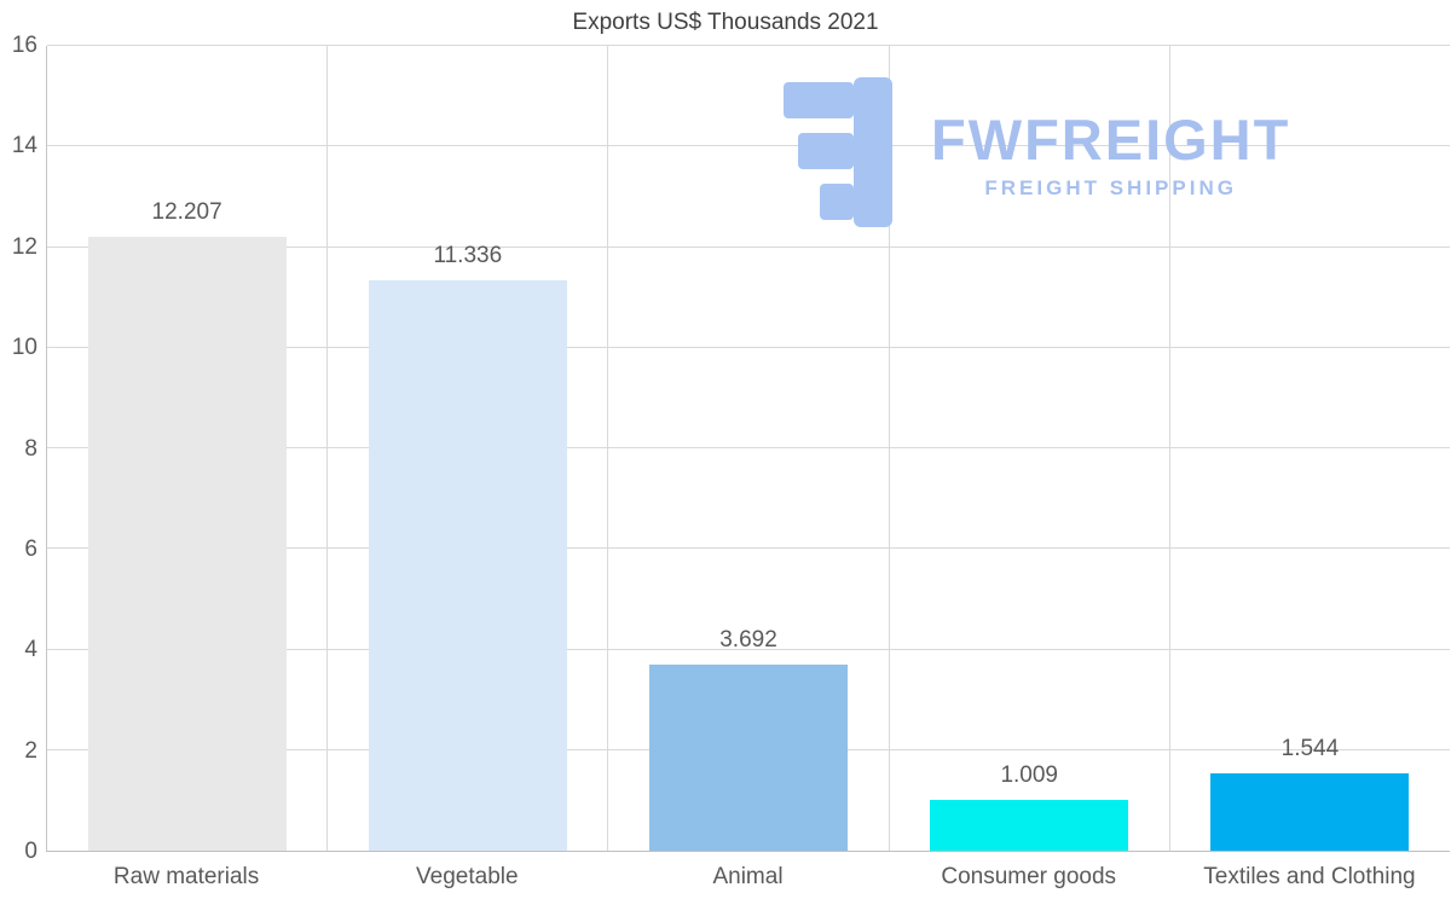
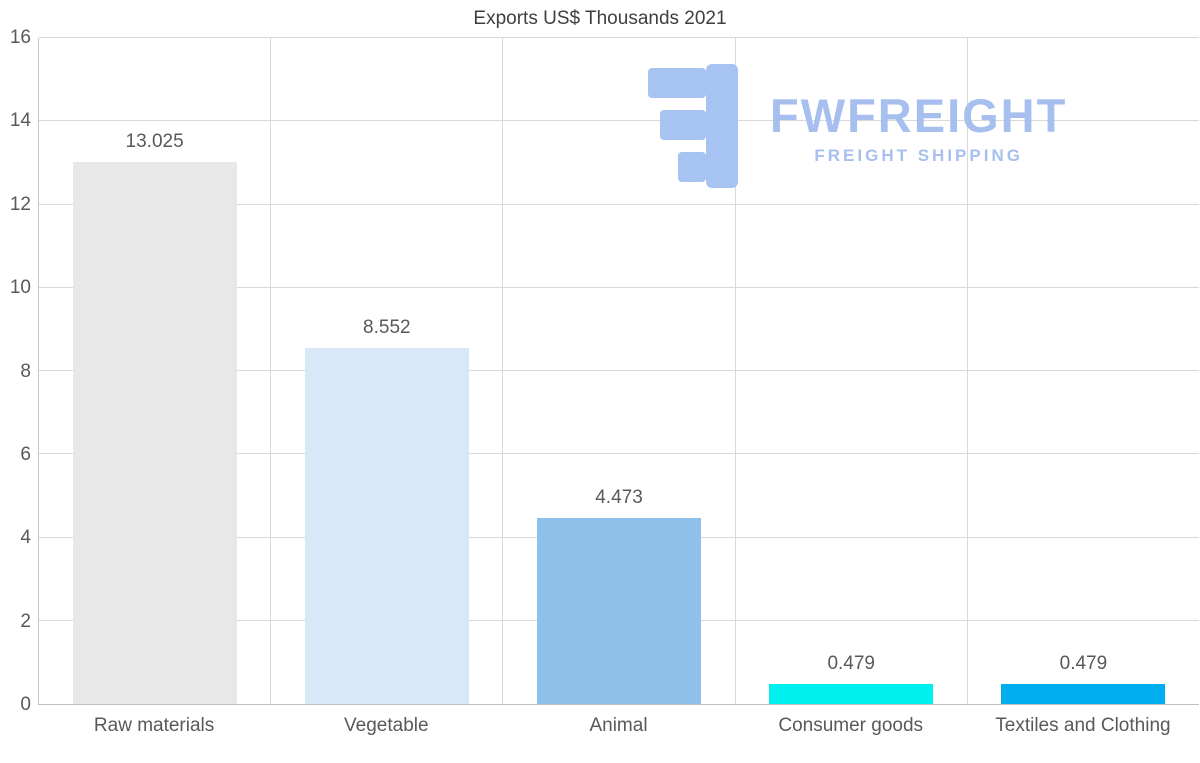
Raw materials: 12.207 -> 13.025
Vegetable: 11.336 -> 8.552
Animal: 3.692 -> 4.473
Consumer goods: 1.009 -> 0.479
Textiles and Clothing: 1.544 -> 0.479
